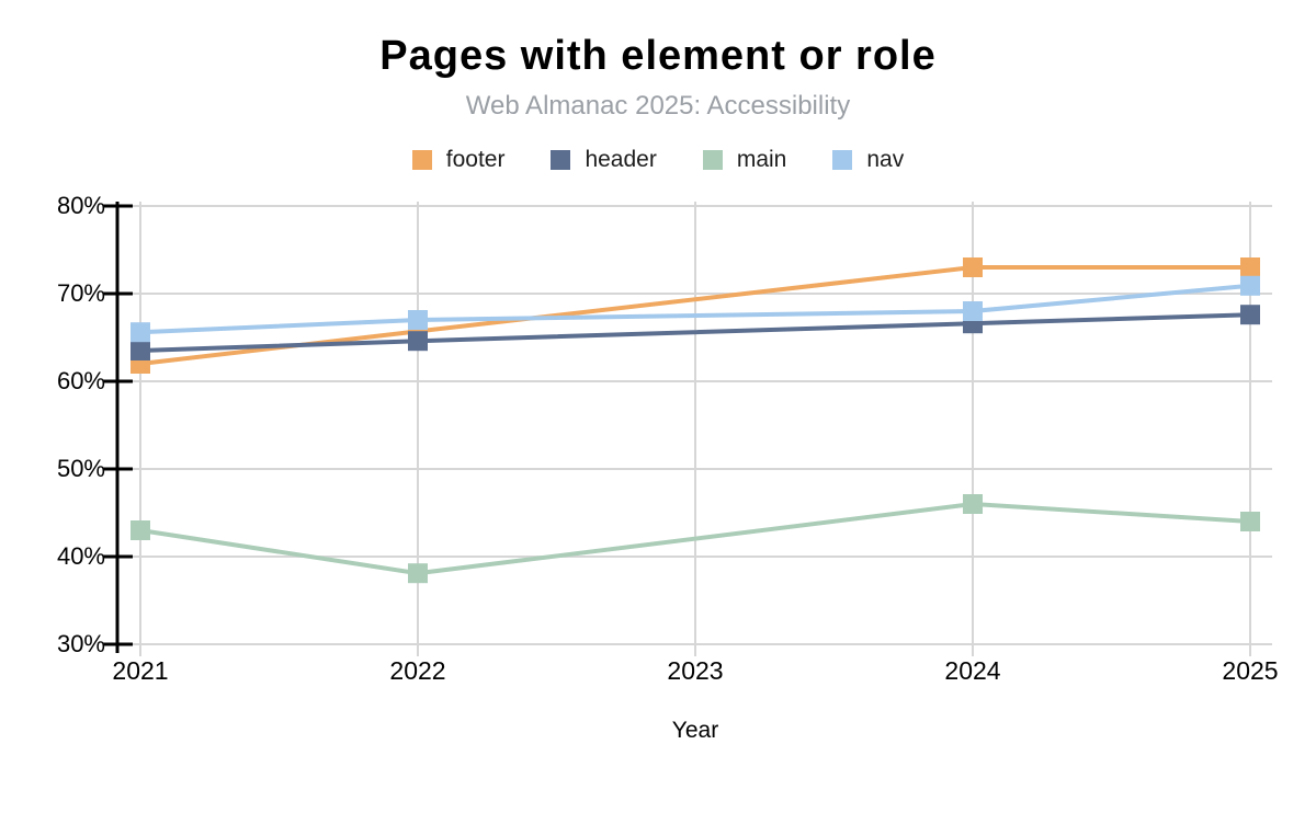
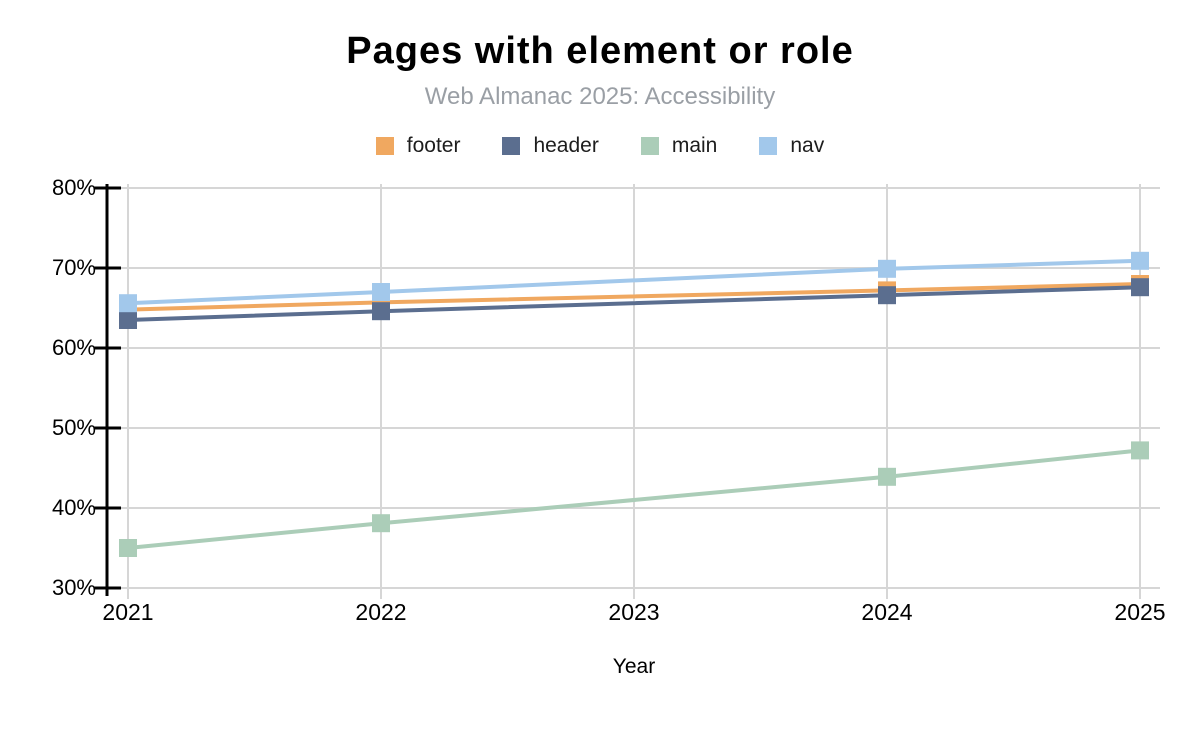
footer/2021: 62% -> 65%
main/2021: 43% -> 35%
footer/2024: 73% -> 67%
main/2024: 46% -> 44%
nav/2024: 68% -> 70%
footer/2025: 73% -> 68%
main/2025: 44% -> 47%
